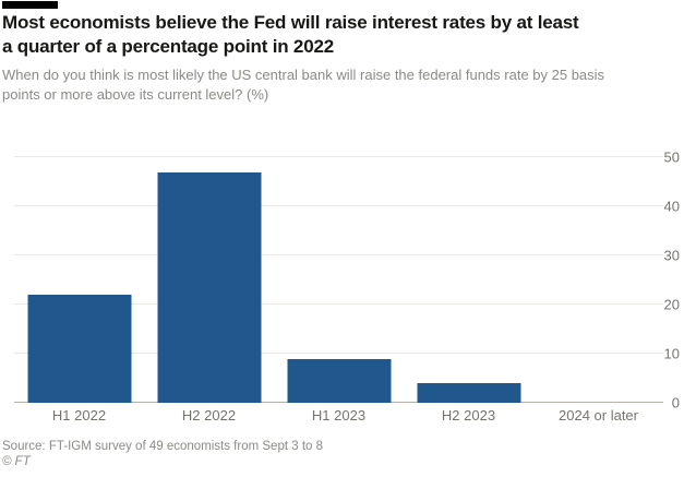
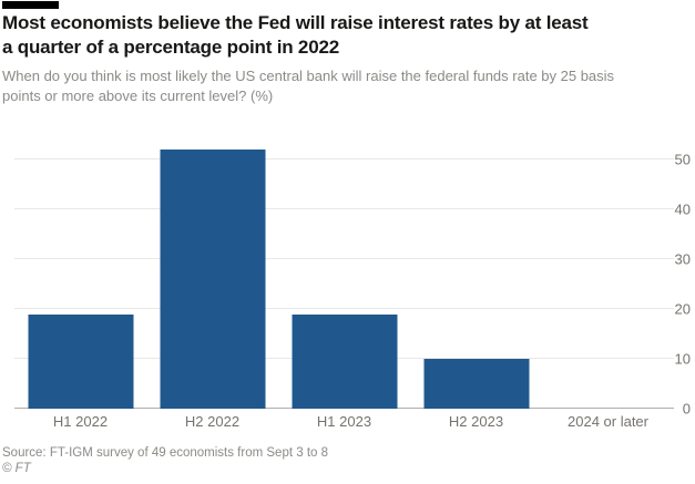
H1 2022: 22 -> 19
H2 2022: 47 -> 52
H1 2023: 9 -> 19
H2 2023: 4 -> 10
